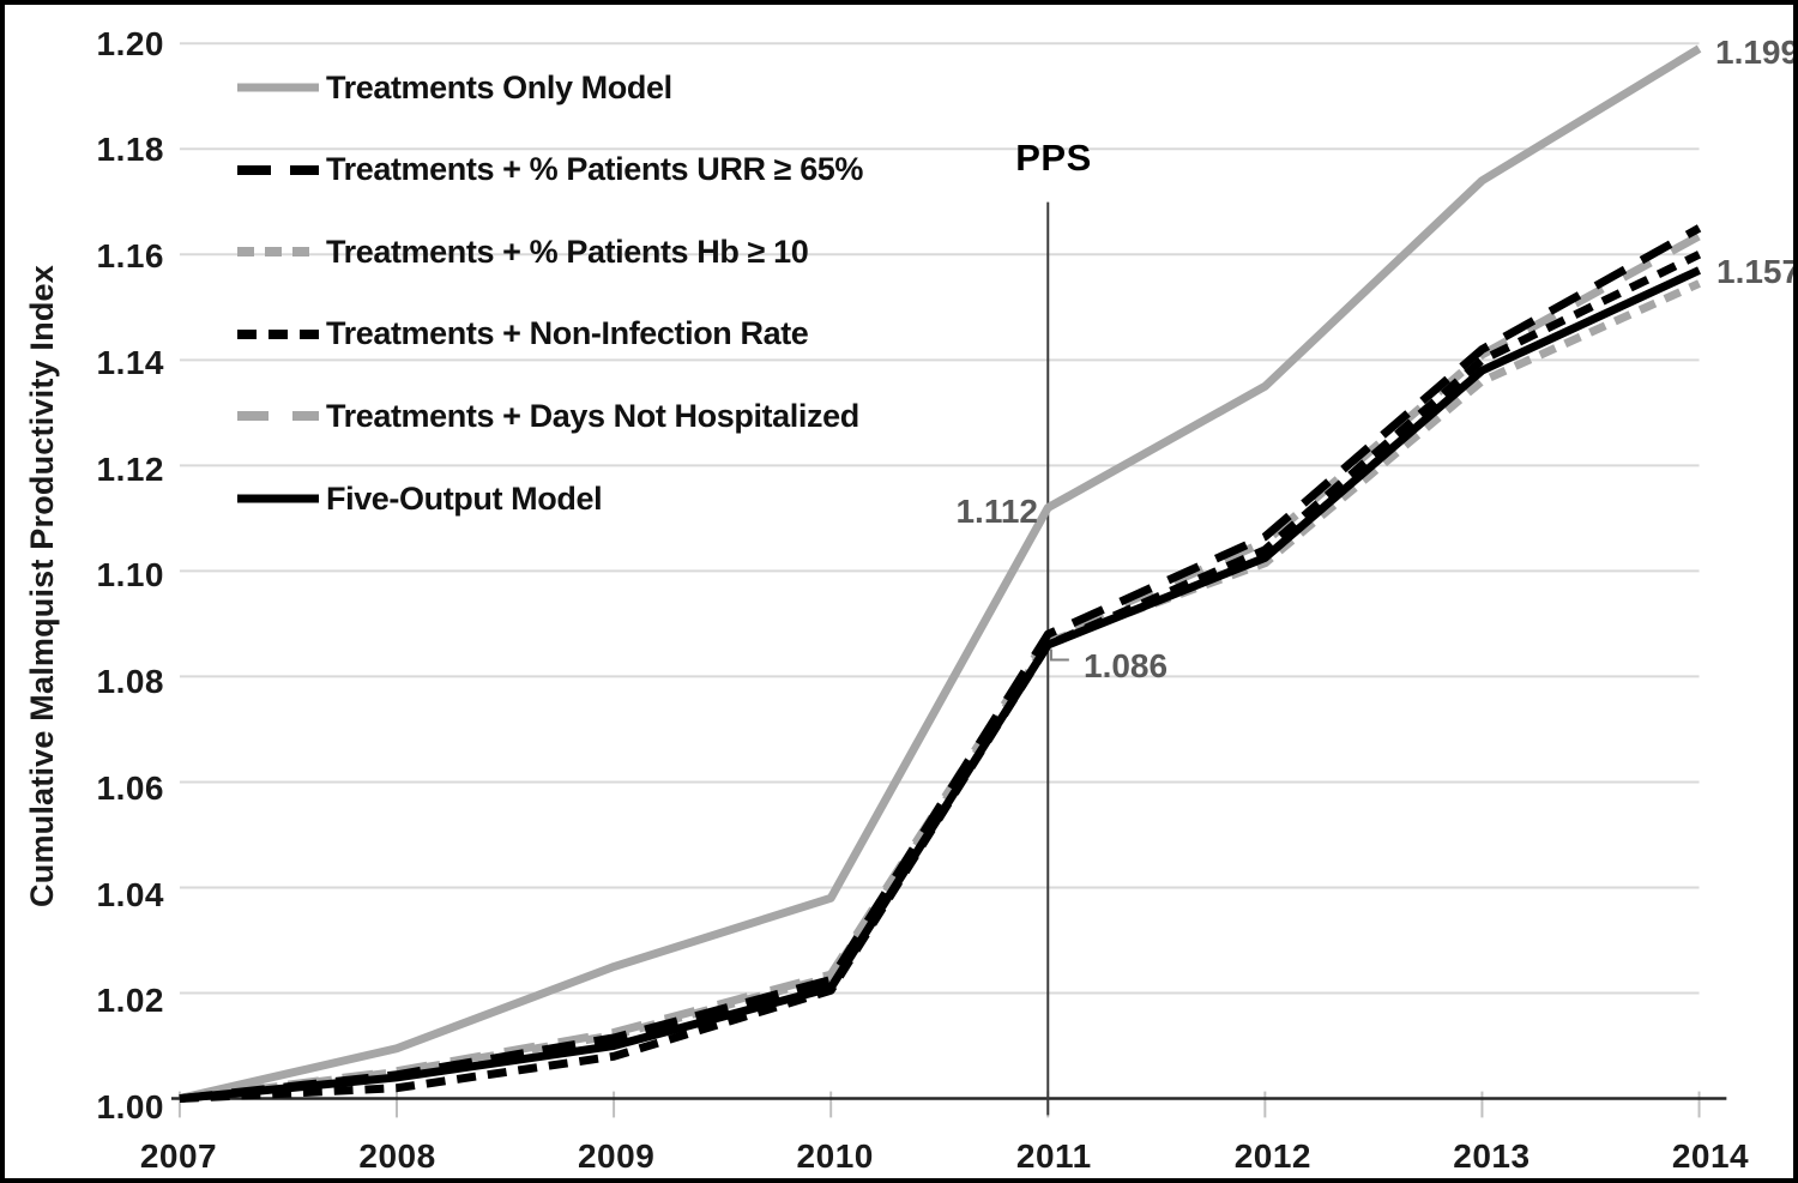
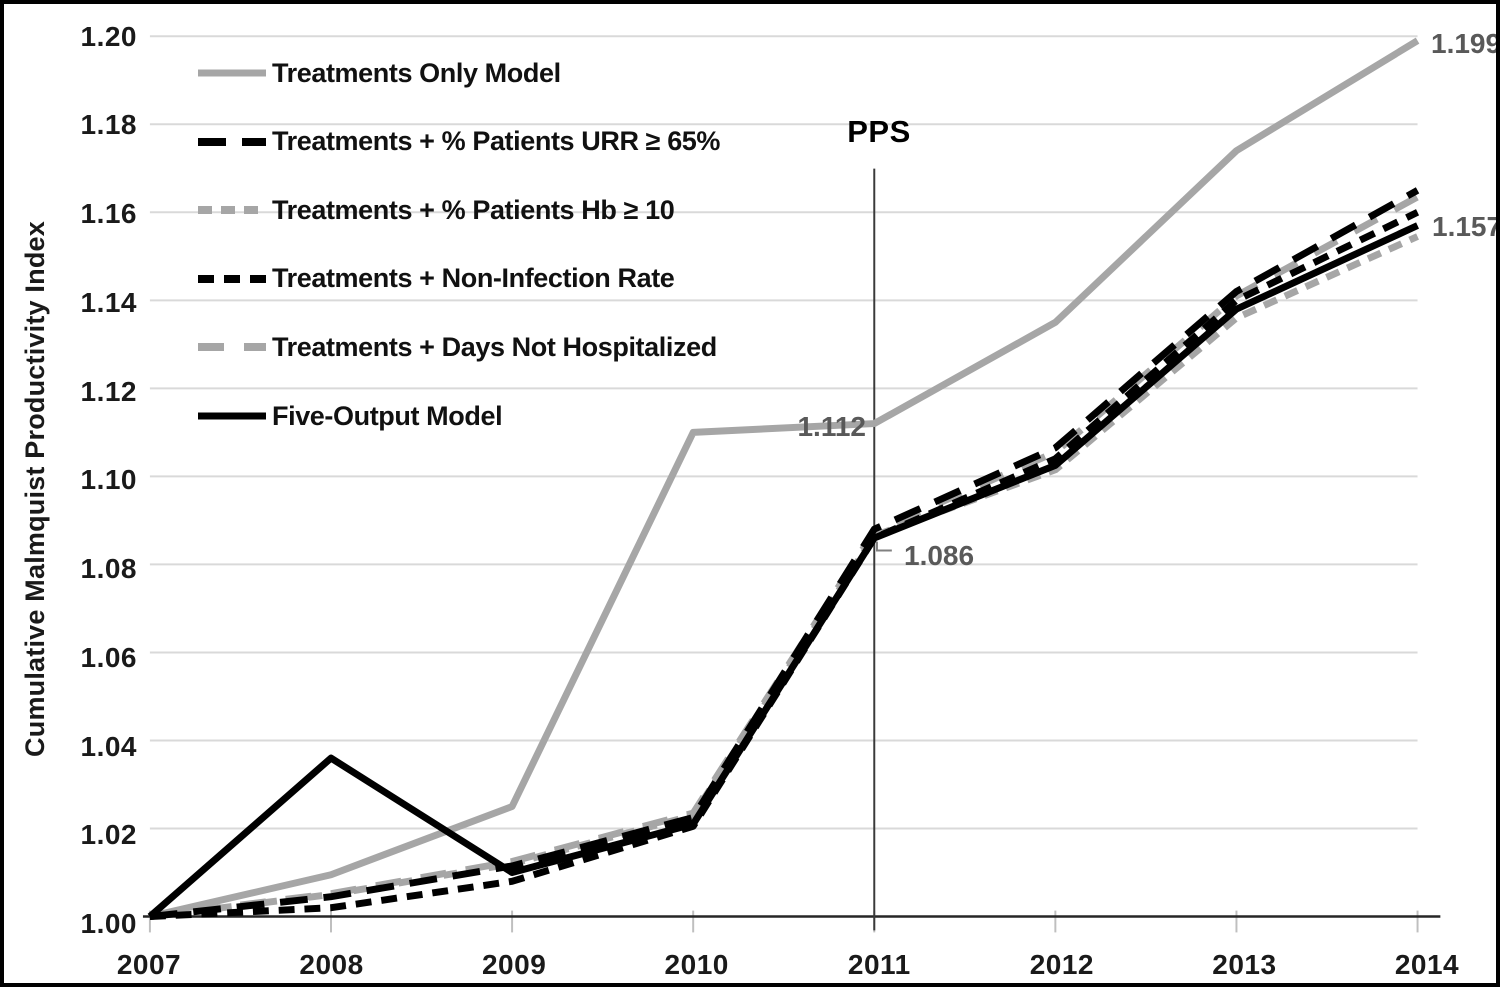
Five-Output Model/2008: 1.004 -> 1.036
Treatments Only Model/2010: 1.038 -> 1.110
